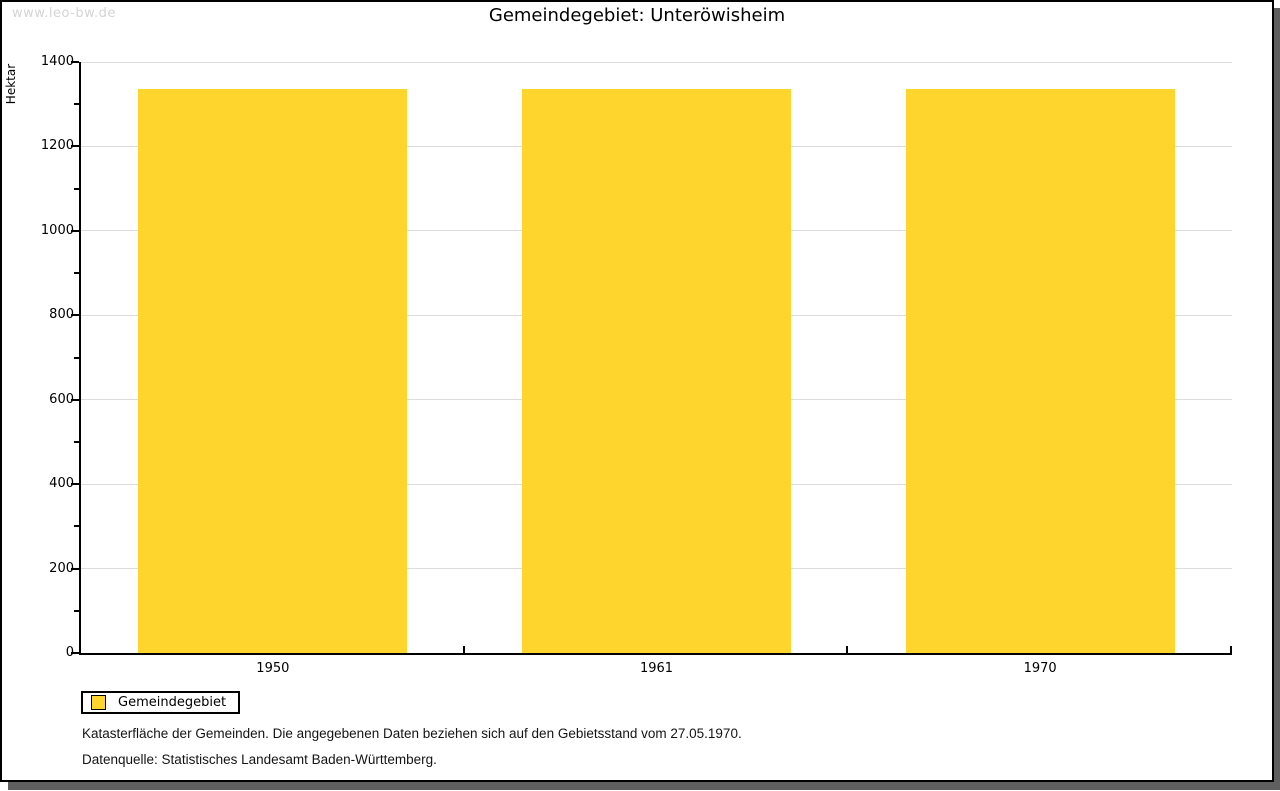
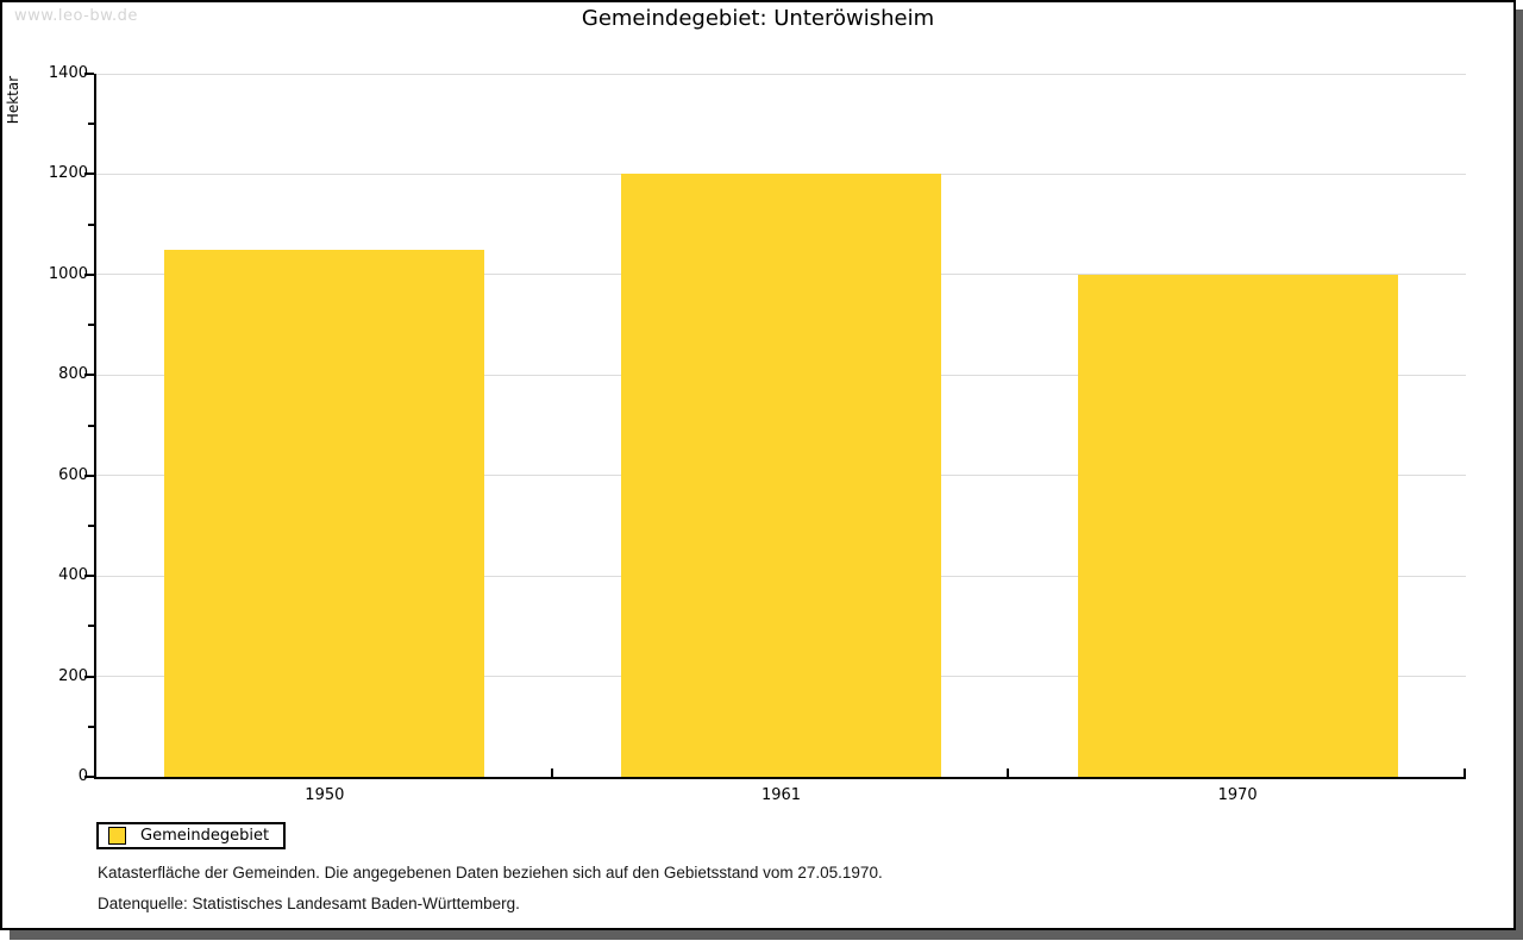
1950: 1340 -> 1050
1961: 1340 -> 1200
1970: 1340 -> 1000
